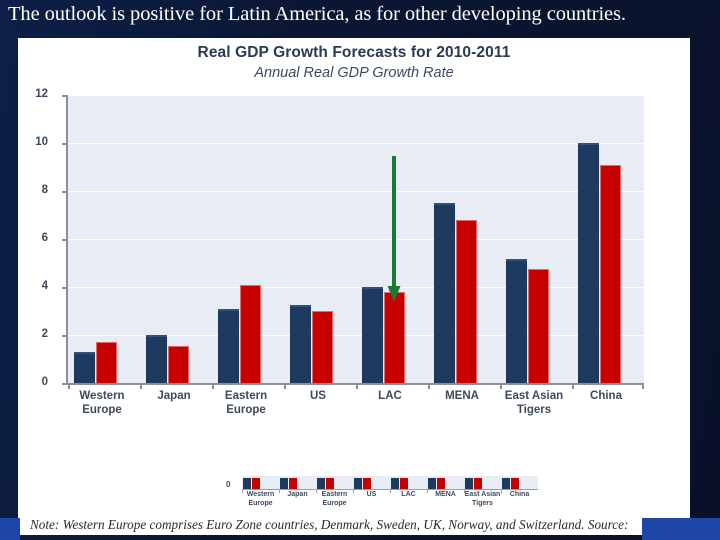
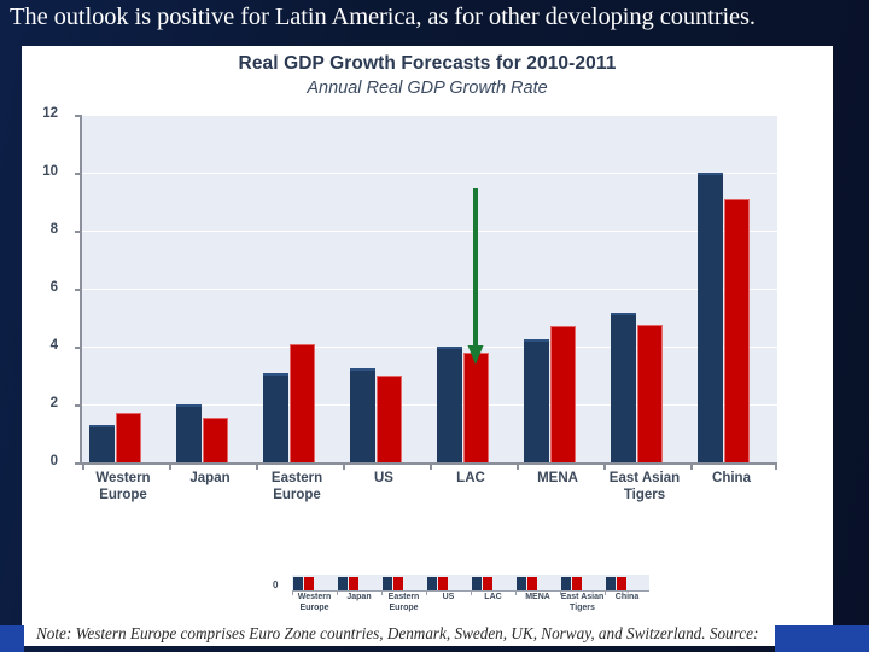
2010/MENA: 7.4 -> 4.2
2011/MENA: 6.8 -> 4.7
